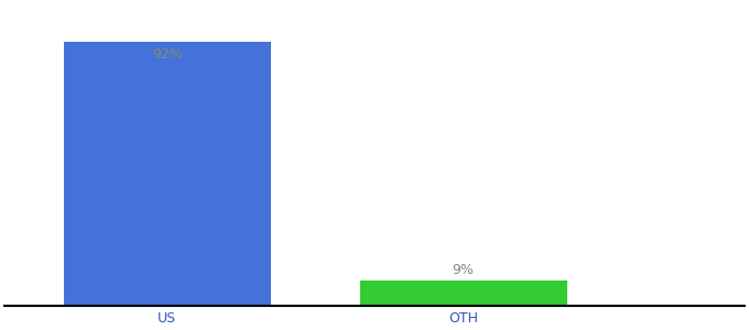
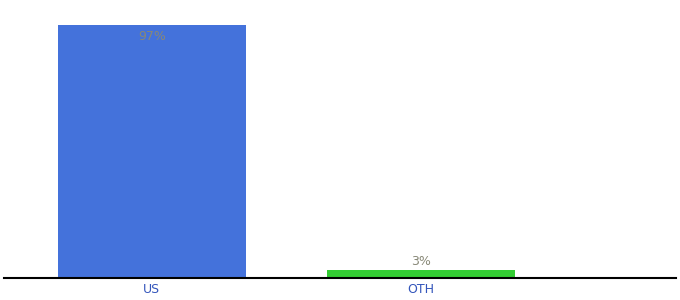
US: 92% -> 97%
OTH: 9% -> 3%
